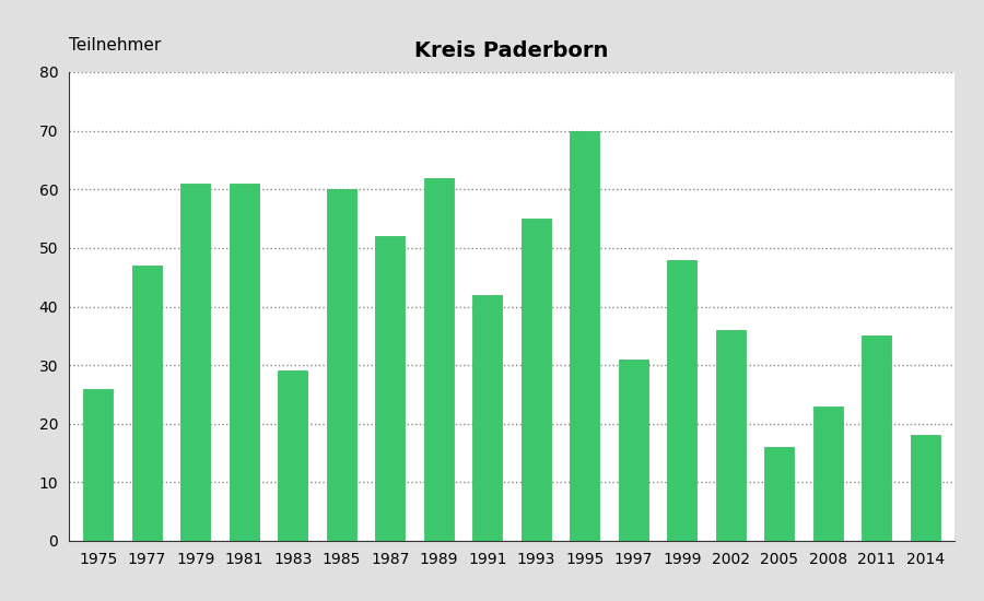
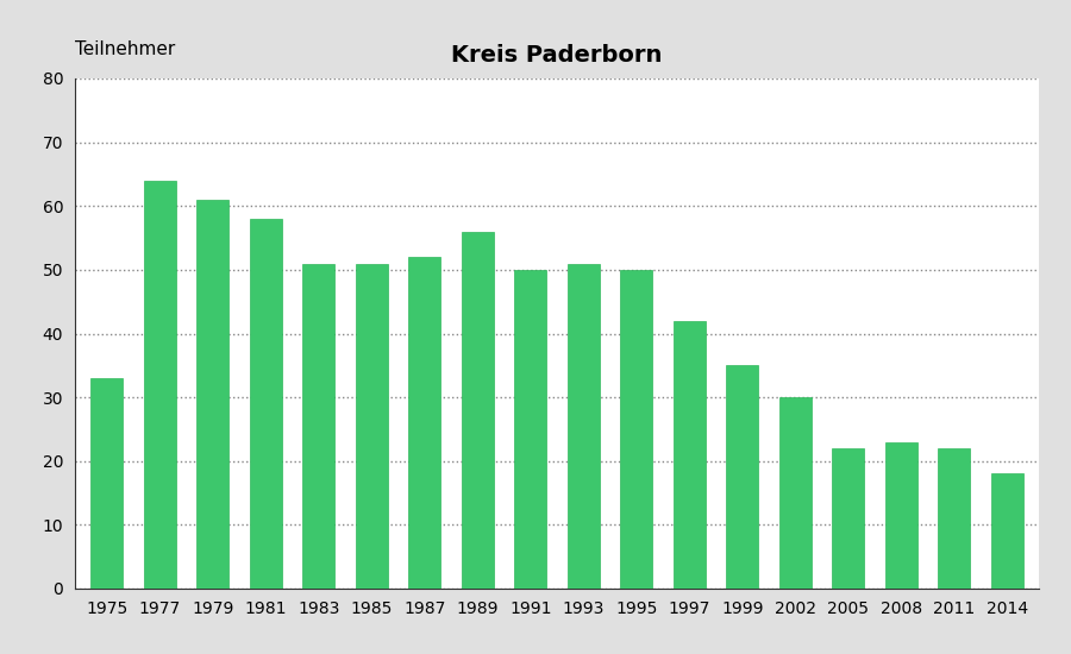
1975: 26 -> 33
1977: 47 -> 64
1981: 61 -> 58
1983: 29 -> 51
1985: 60 -> 51
1989: 62 -> 56
1991: 42 -> 50
1993: 55 -> 51
1995: 70 -> 50
1997: 31 -> 42
1999: 48 -> 35
2002: 36 -> 30
2005: 16 -> 22
2011: 35 -> 22
